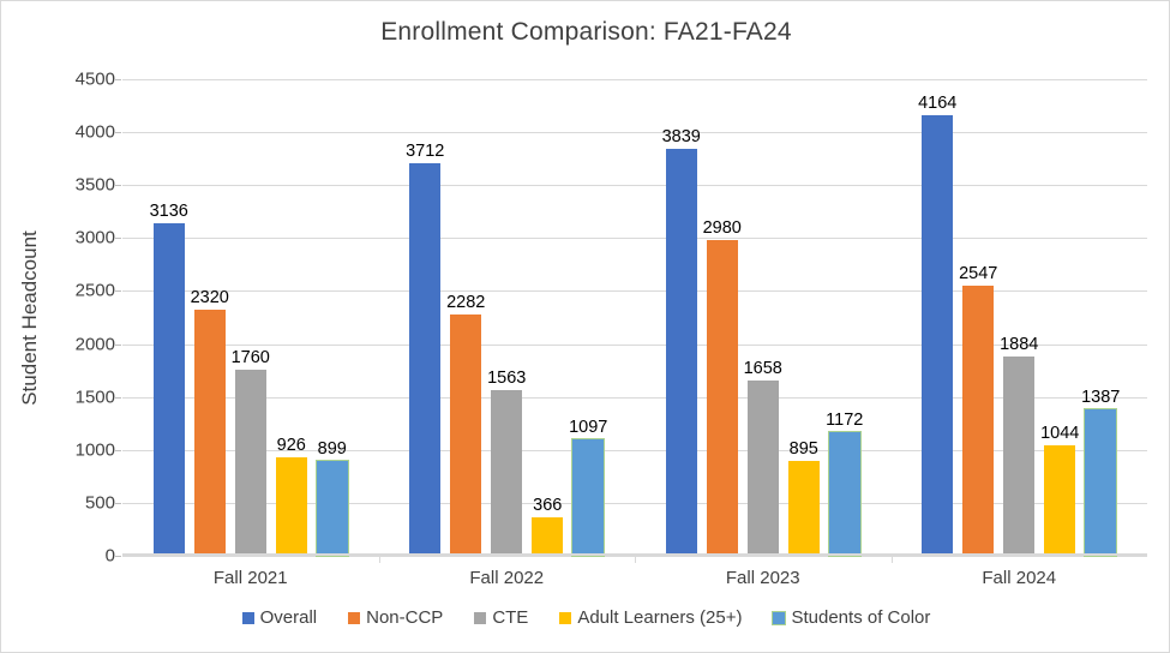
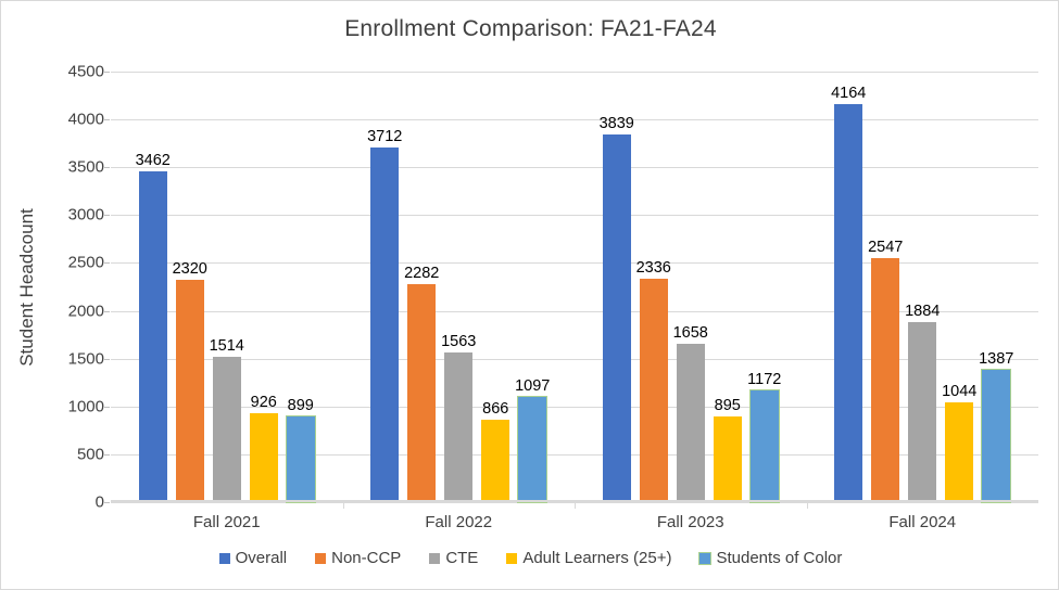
Overall/Fall 2021: 3136 -> 3462
CTE/Fall 2021: 1760 -> 1514
Adult Learners (25+)/Fall 2022: 366 -> 866
Non-CCP/Fall 2023: 2980 -> 2336
